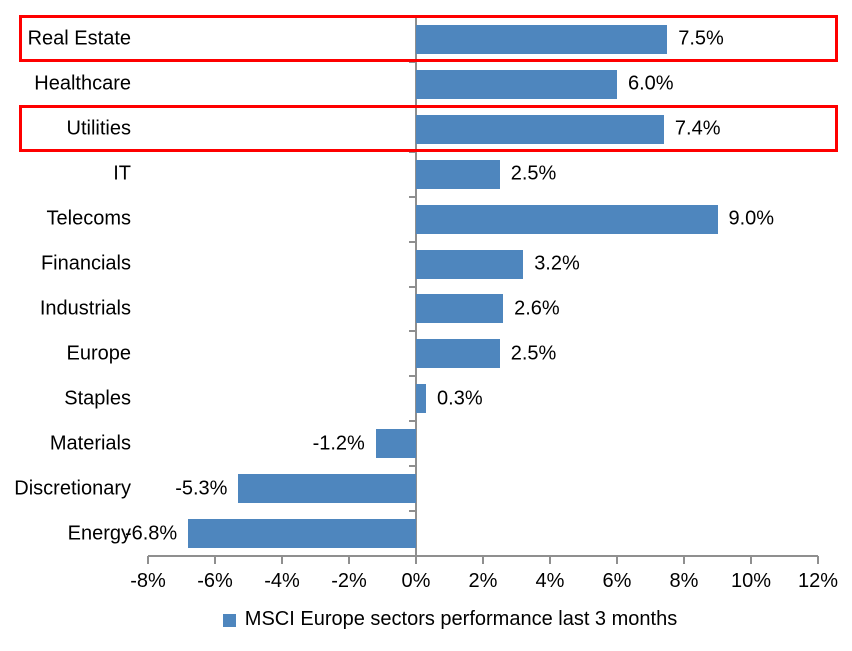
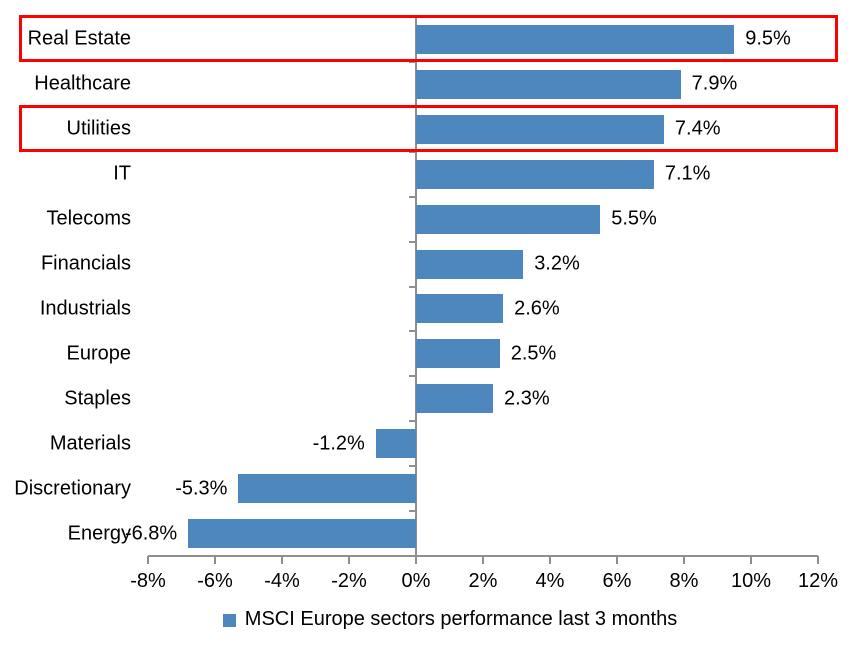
Real Estate: 7.5% -> 9.5%
Healthcare: 6.0% -> 7.9%
IT: 2.5% -> 7.1%
Telecoms: 9.0% -> 5.5%
Staples: 0.3% -> 2.3%
